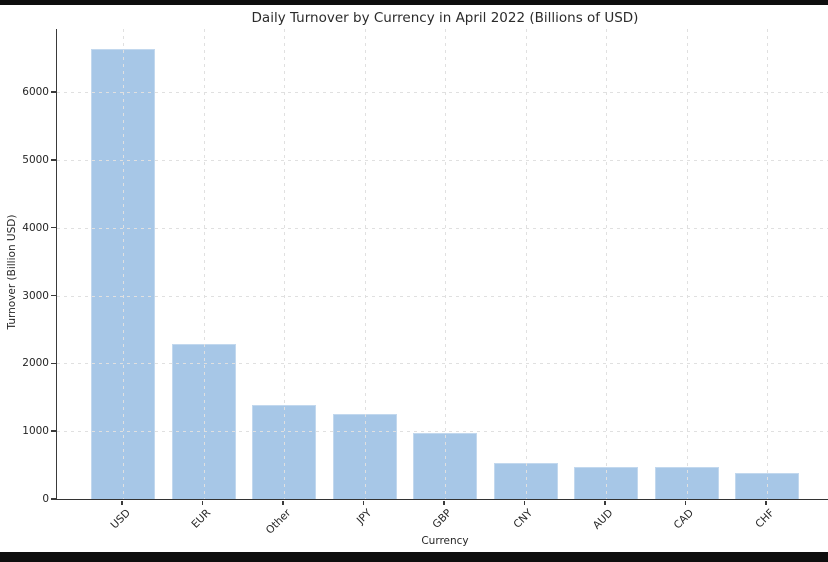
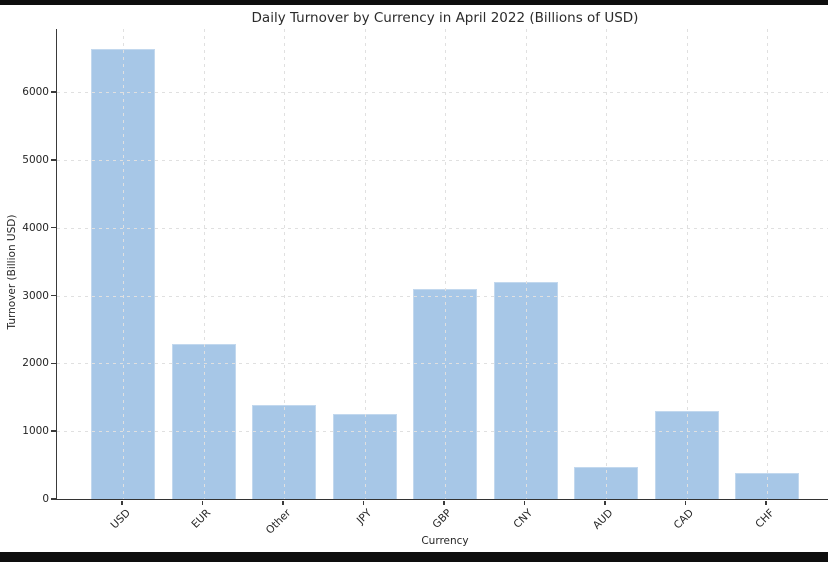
GBP: 1000 -> 3100
CNY: 500 -> 3200
CAD: 500 -> 1300
